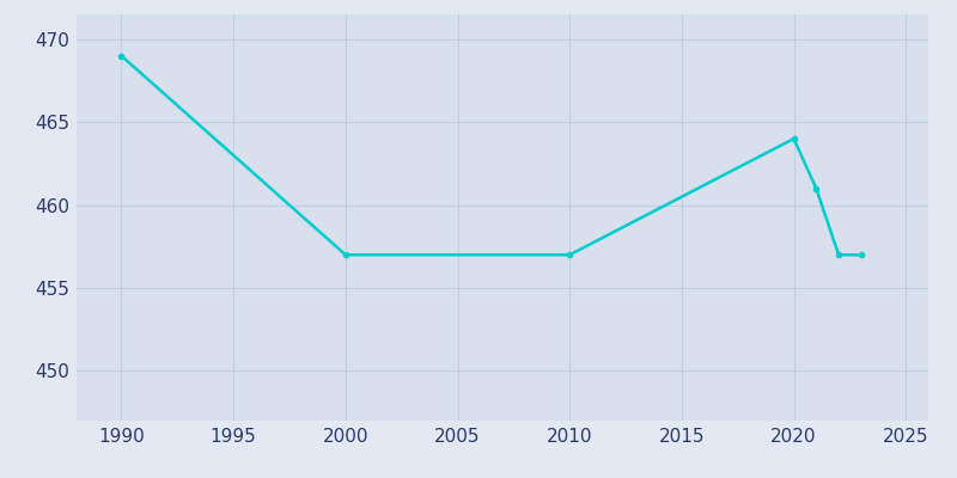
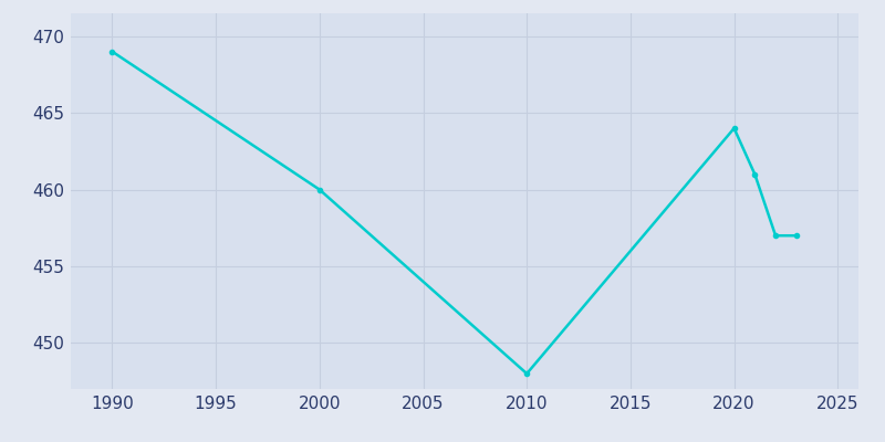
2000: 457 -> 460
2010: 457 -> 448
